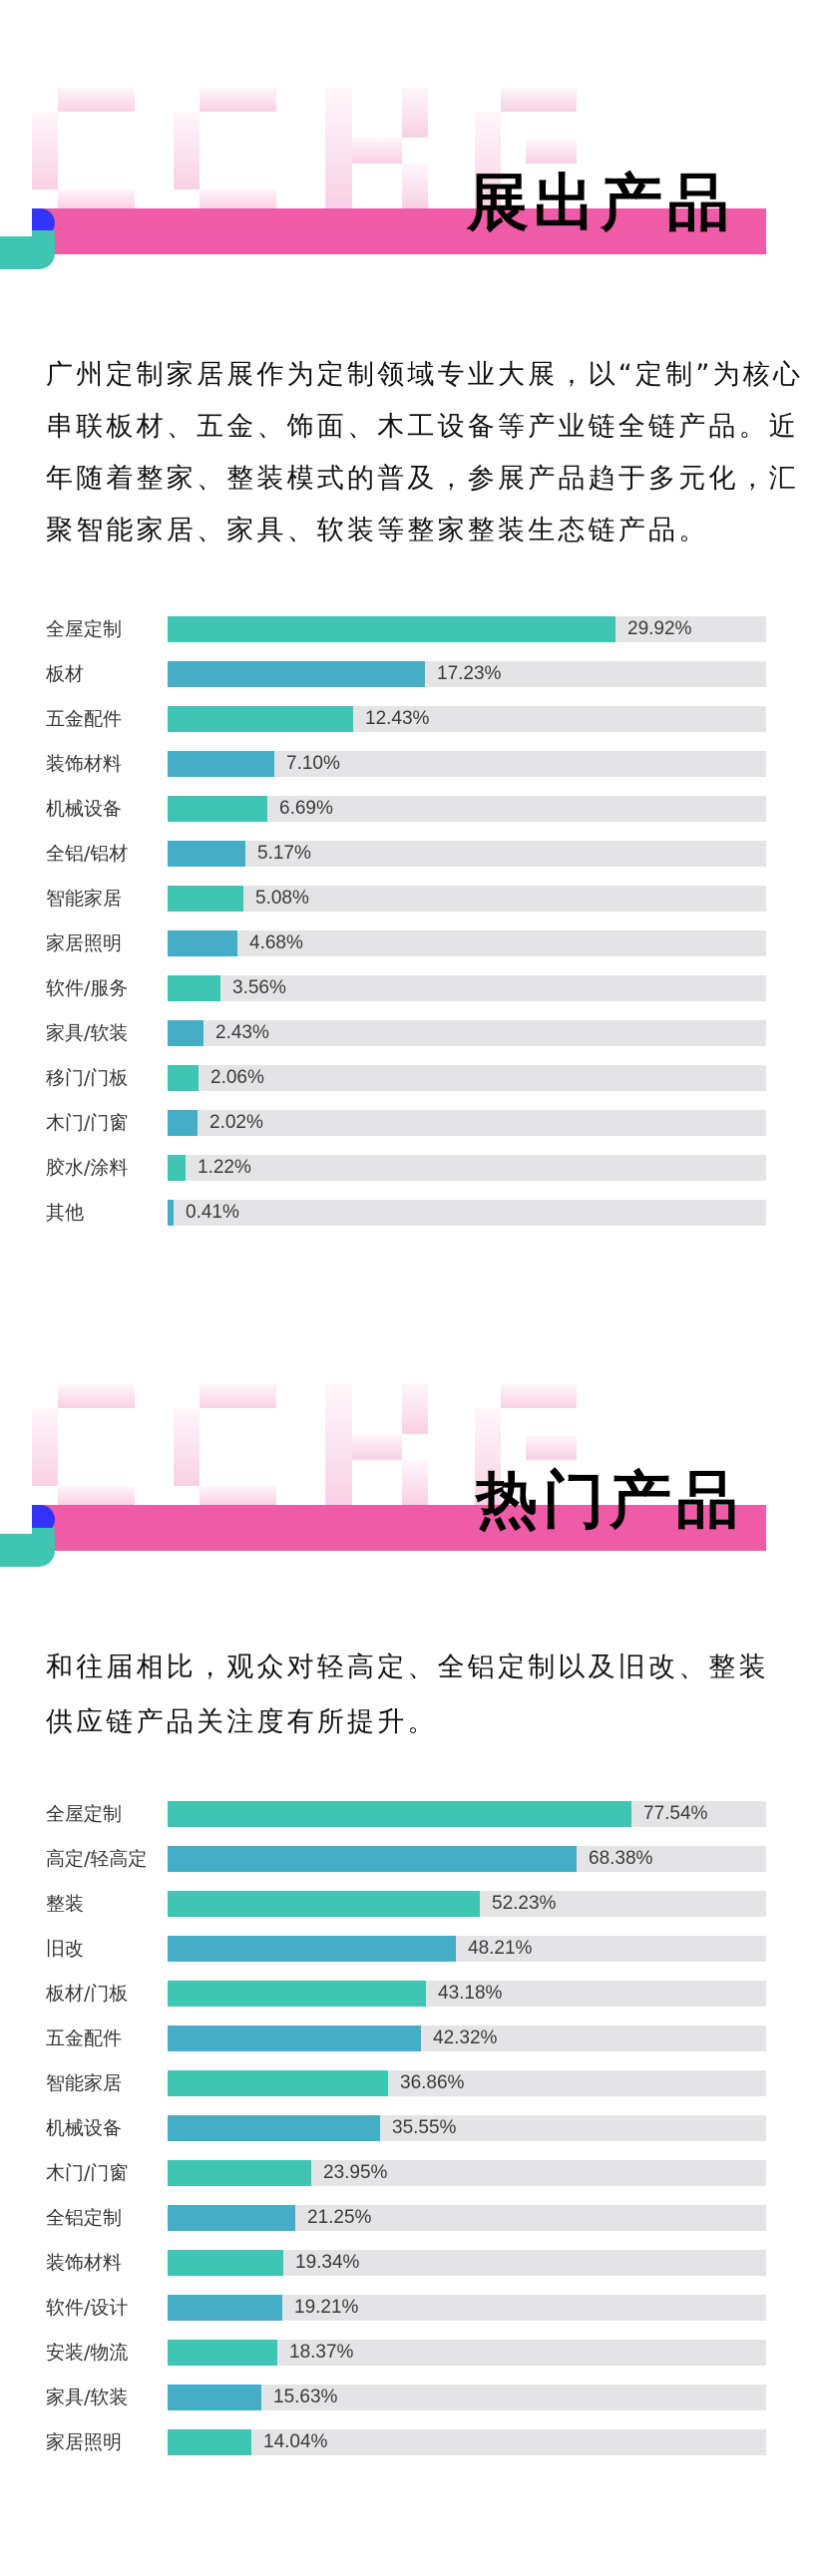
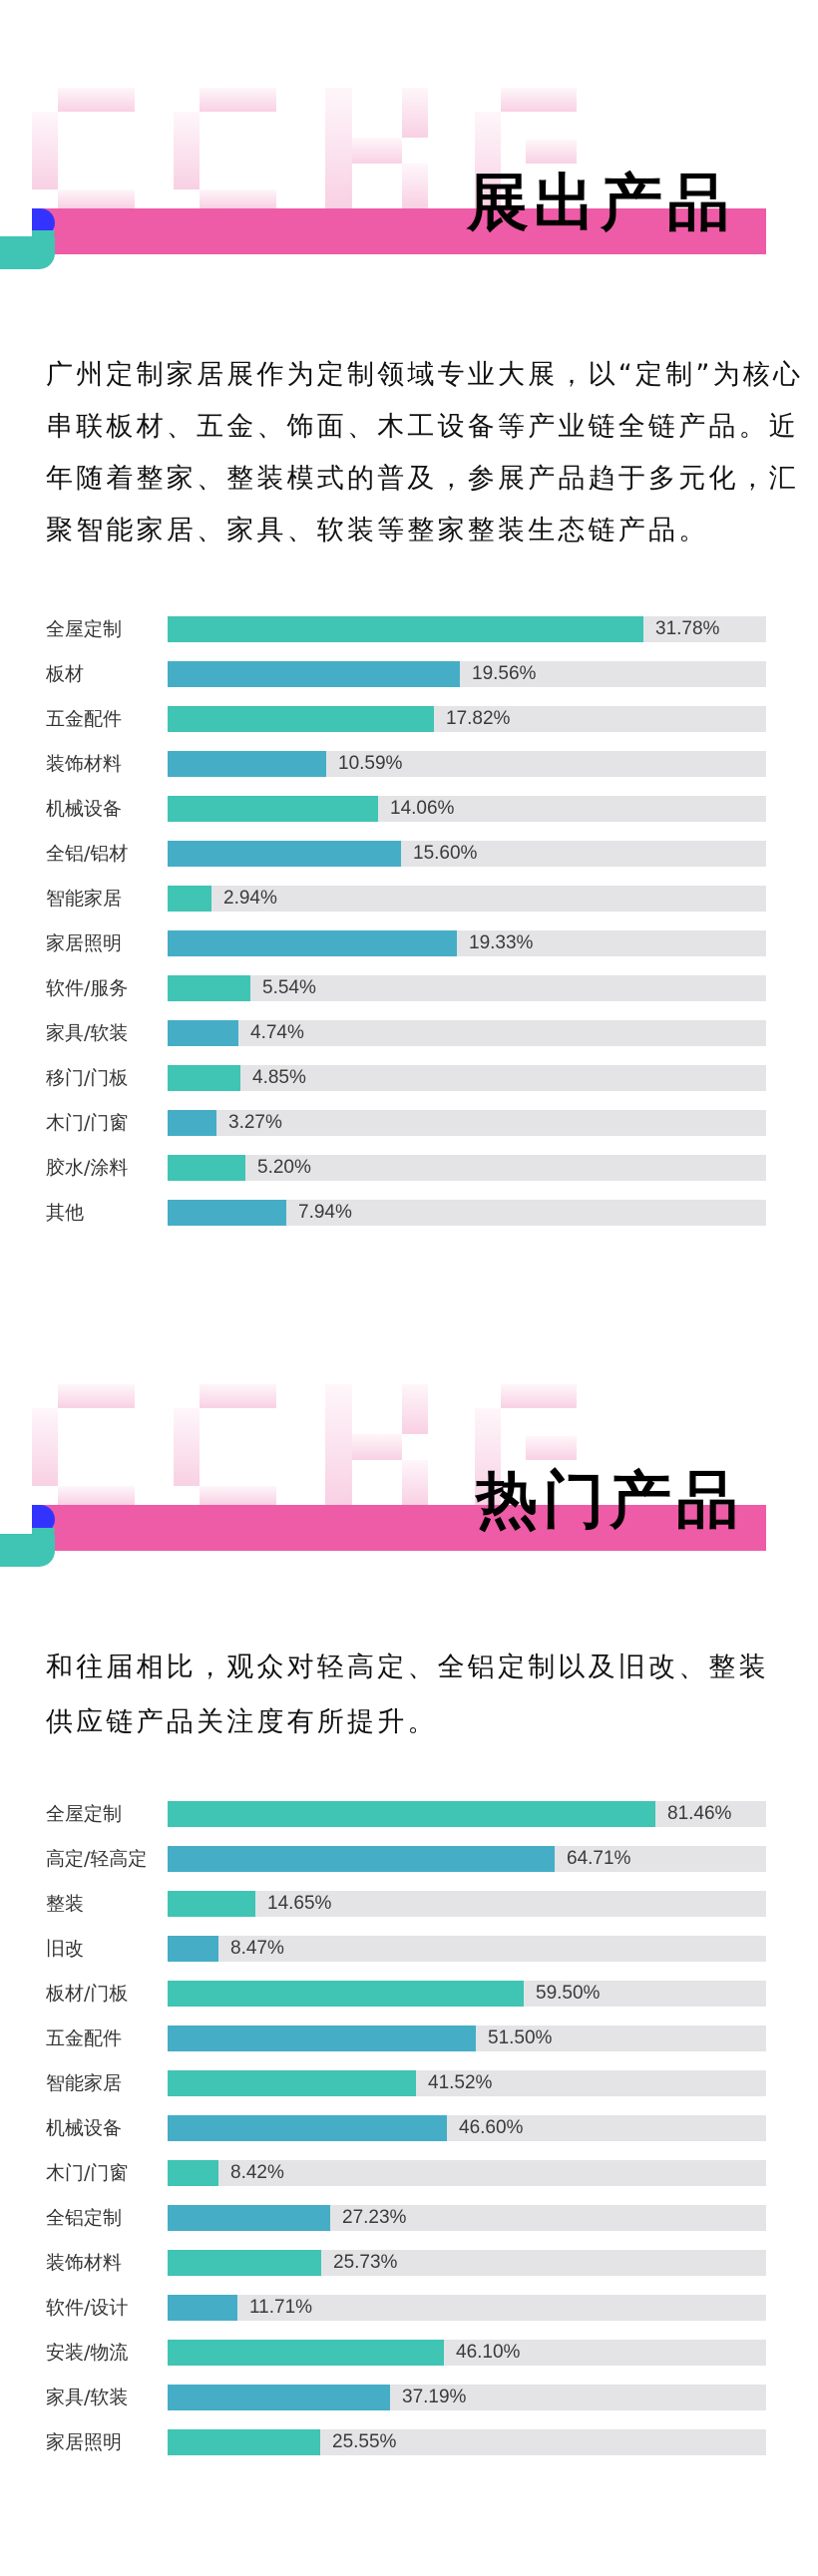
展出产品/全屋定制: 29.92% -> 31.78%
展出产品/板材: 17.23% -> 19.56%
展出产品/五金配件: 12.43% -> 17.82%
展出产品/装饰材料: 7.10% -> 10.59%
展出产品/机械设备: 6.69% -> 14.06%
展出产品/全铝/铝材: 5.17% -> 15.60%
展出产品/智能家居: 5.08% -> 2.94%
展出产品/家居照明: 4.68% -> 19.33%
展出产品/软件/服务: 3.56% -> 5.54%
展出产品/家具/软装: 2.43% -> 4.74%
展出产品/移门/门板: 2.06% -> 4.85%
展出产品/木门/门窗: 2.02% -> 3.27%
展出产品/胶水/涂料: 1.22% -> 5.20%
展出产品/其他: 0.41% -> 7.94%
热门产品/全屋定制: 77.54% -> 81.46%
热门产品/高定/轻高定: 68.38% -> 64.71%
热门产品/整装: 52.23% -> 14.65%
热门产品/旧改: 48.21% -> 8.47%
热门产品/板材/门板: 43.18% -> 59.50%
热门产品/五金配件: 42.32% -> 51.50%
热门产品/智能家居: 36.86% -> 41.52%
热门产品/机械设备: 35.55% -> 46.60%
热门产品/木门/门窗: 23.95% -> 8.42%
热门产品/全铝定制: 21.25% -> 27.23%
热门产品/装饰材料: 19.34% -> 25.73%
热门产品/软件/设计: 19.21% -> 11.71%
热门产品/安装/物流: 18.37% -> 46.10%
热门产品/家具/软装: 15.63% -> 37.19%
热门产品/家居照明: 14.04% -> 25.55%
